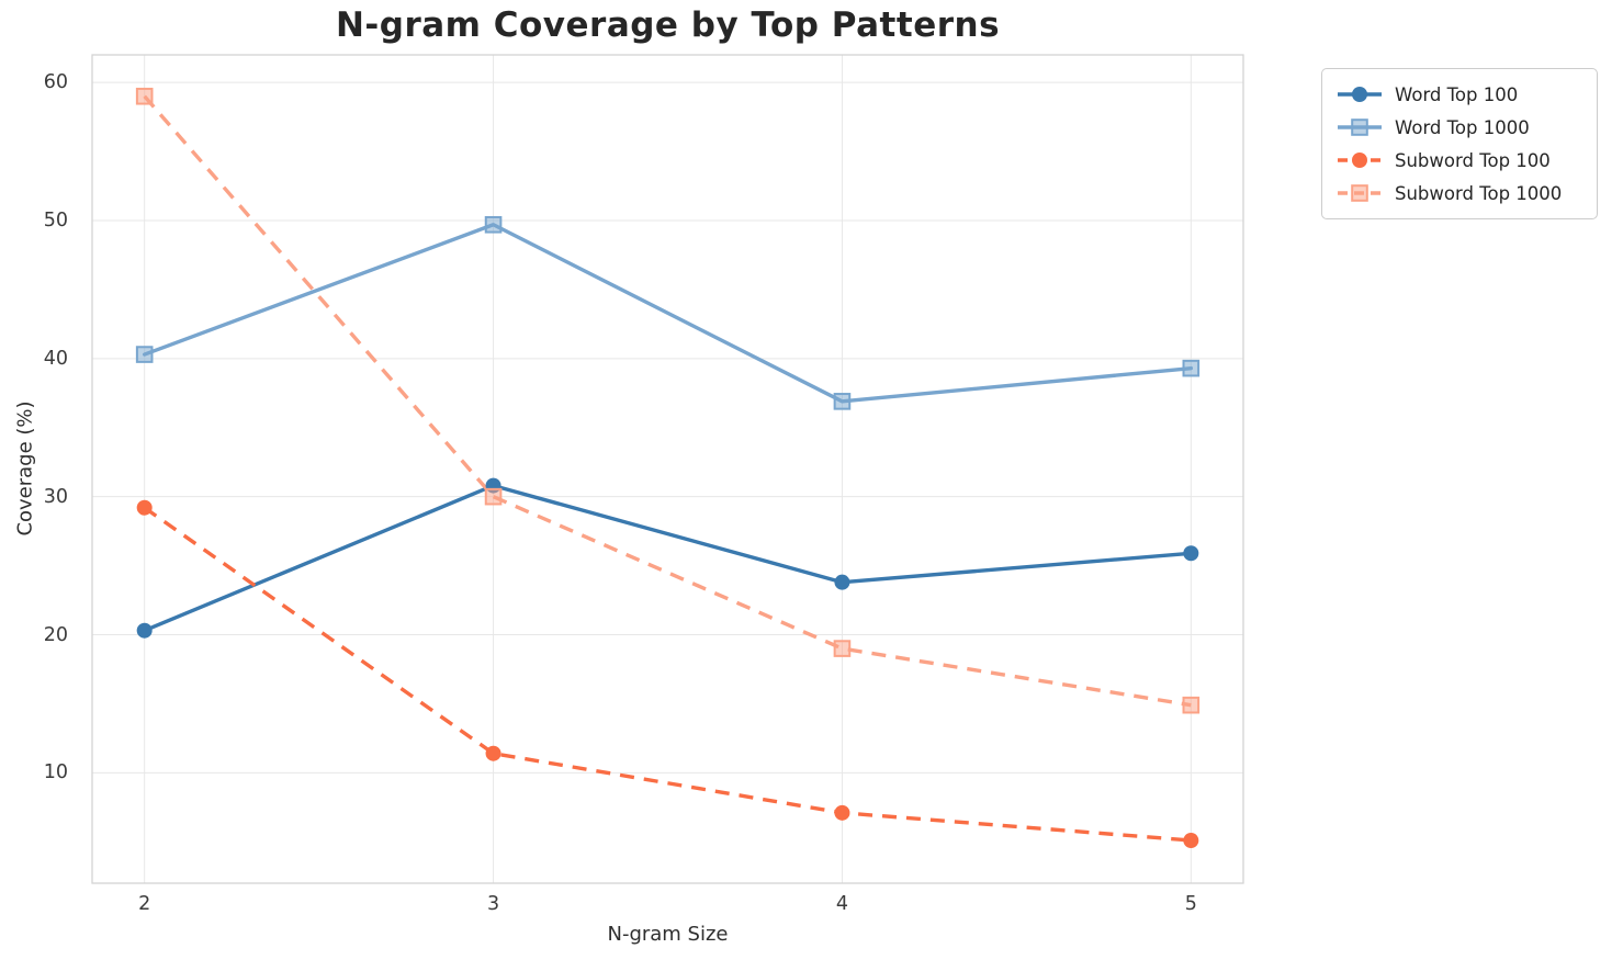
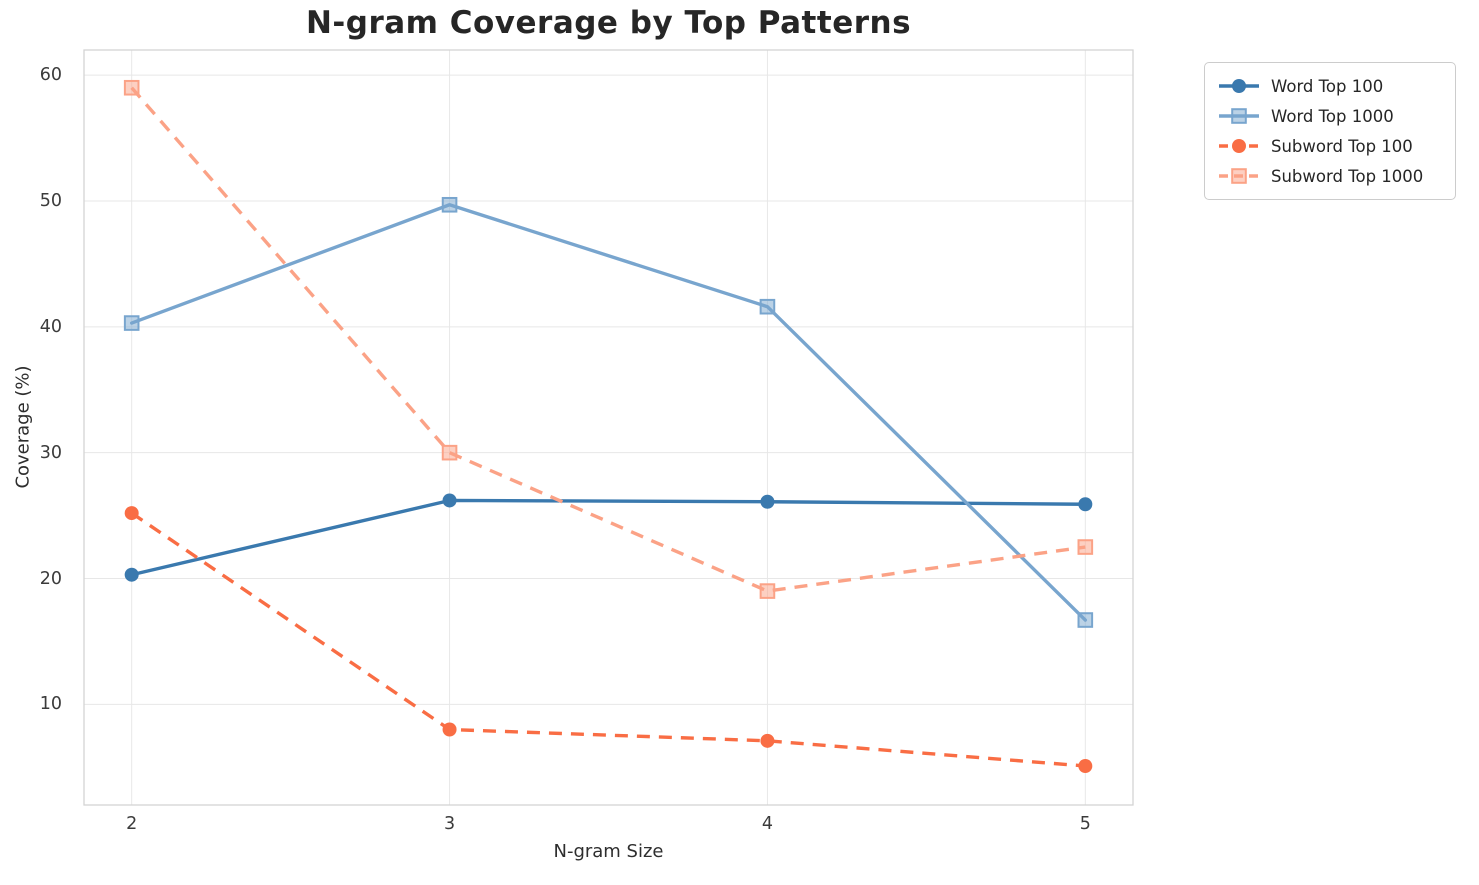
Subword Top 100/2: 29.2 -> 25.2
Word Top 100/3: 30.8 -> 26.2
Subword Top 100/3: 11.4 -> 8.0
Word Top 100/4: 23.8 -> 26.1
Word Top 1000/4: 36.9 -> 41.6
Word Top 1000/5: 39.3 -> 16.7
Subword Top 1000/5: 14.9 -> 22.5
